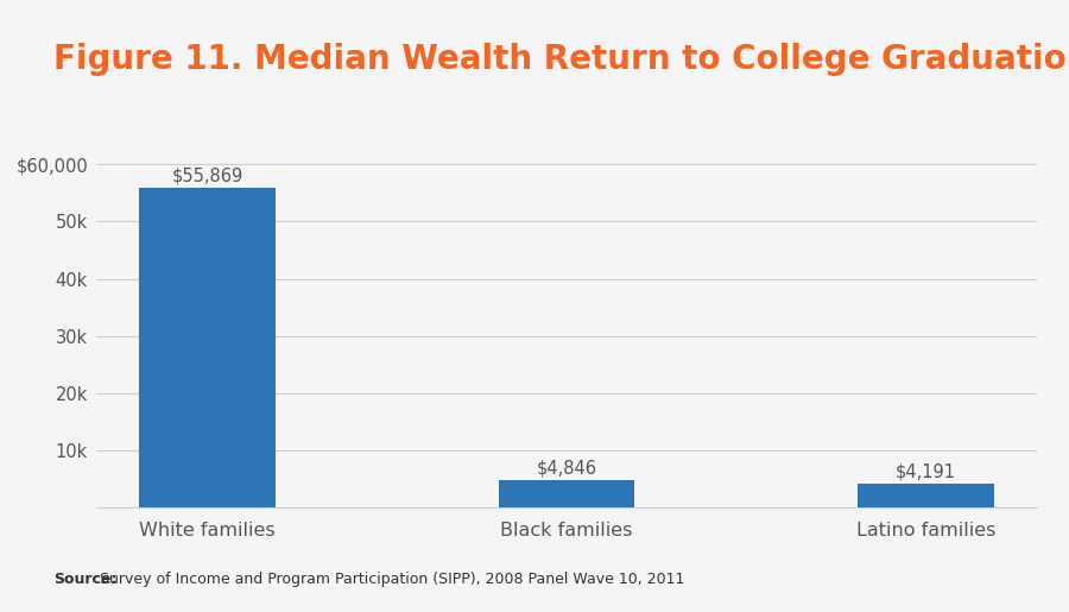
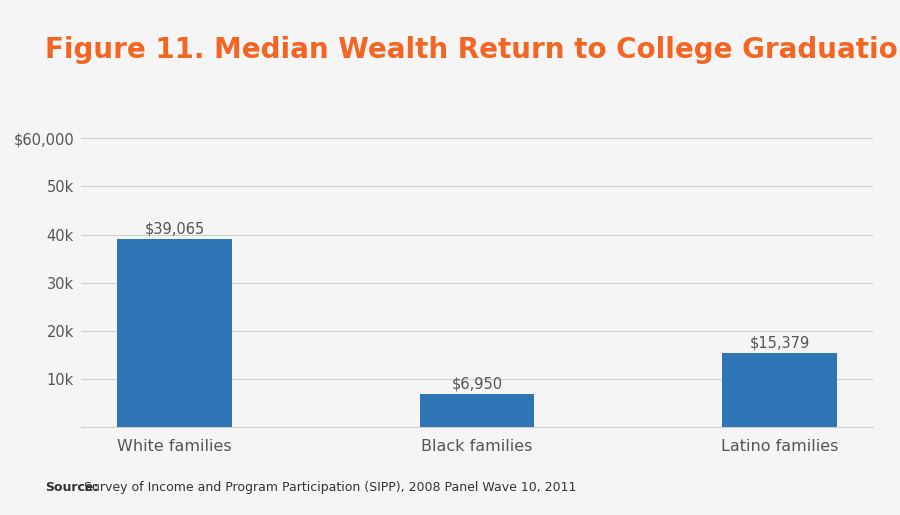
White families: $55,869 -> $39,065
Black families: $4,846 -> $6,950
Latino families: $4,191 -> $15,379
